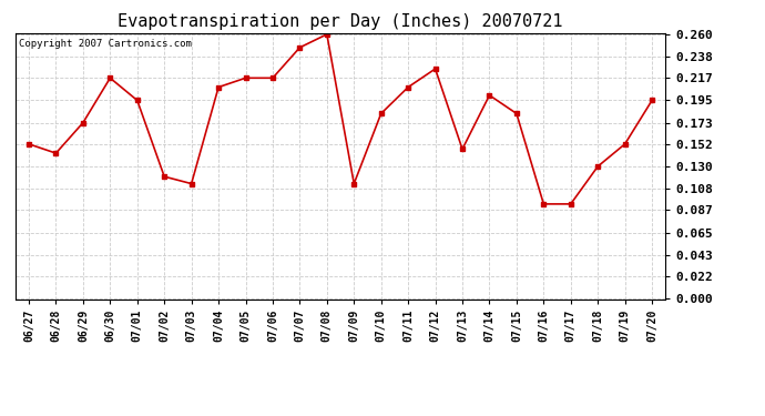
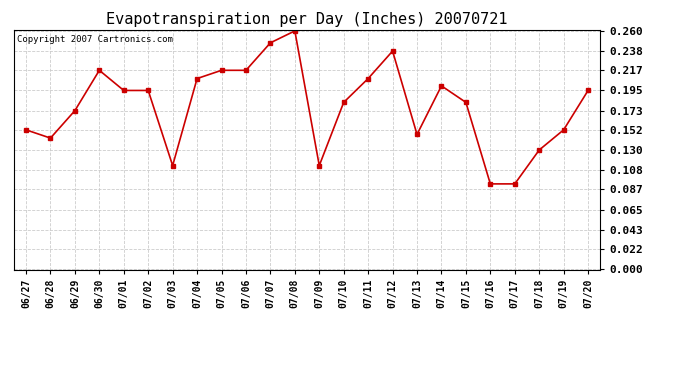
07/02: 0.120 -> 0.195
07/12: 0.226 -> 0.238
